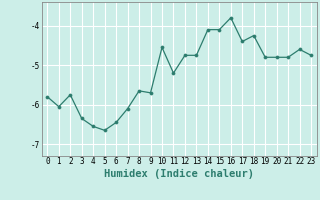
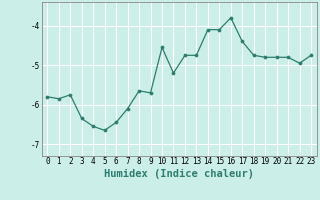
1: -6.05 -> -5.85
18: -4.25 -> -4.75
22: -4.60 -> -4.95
